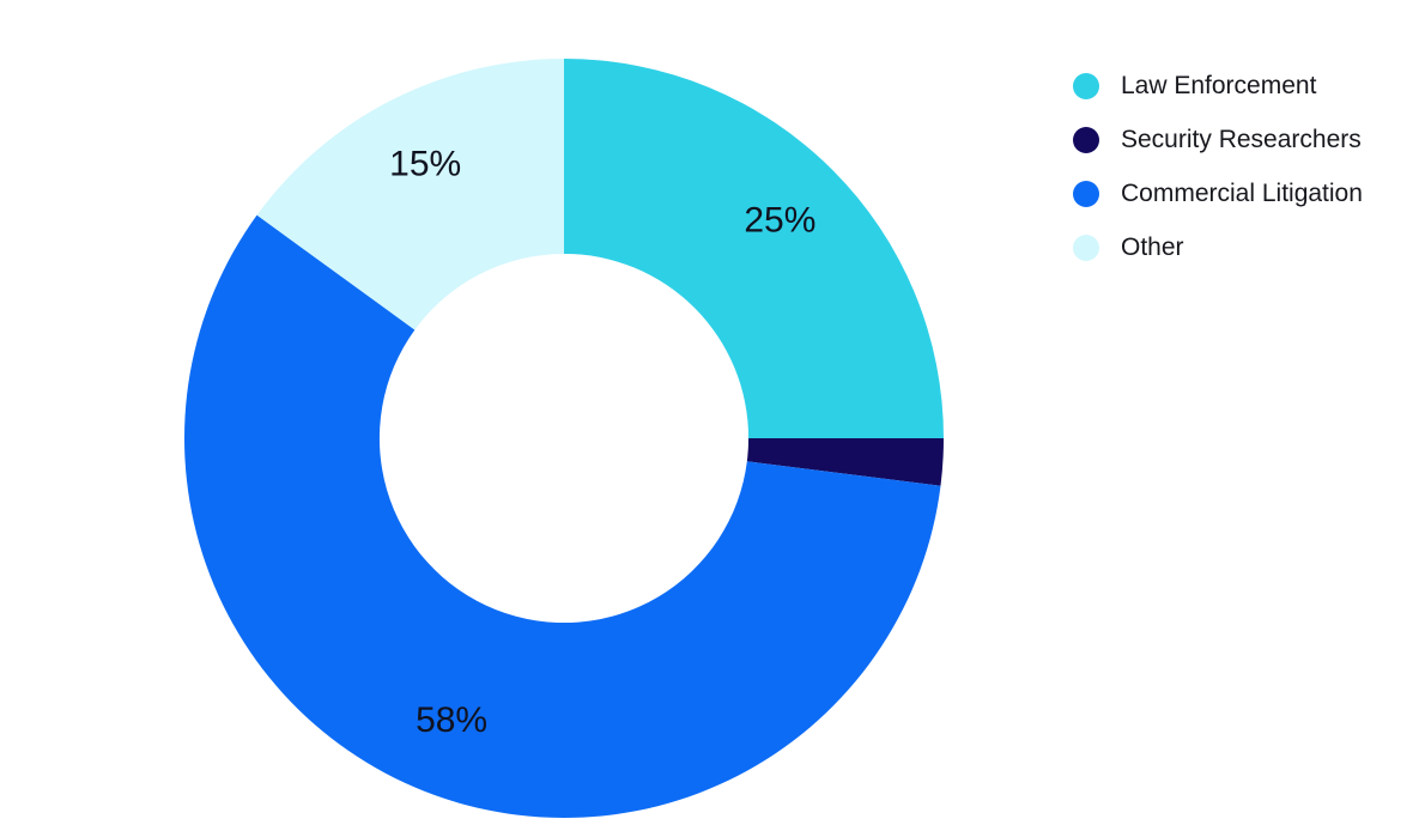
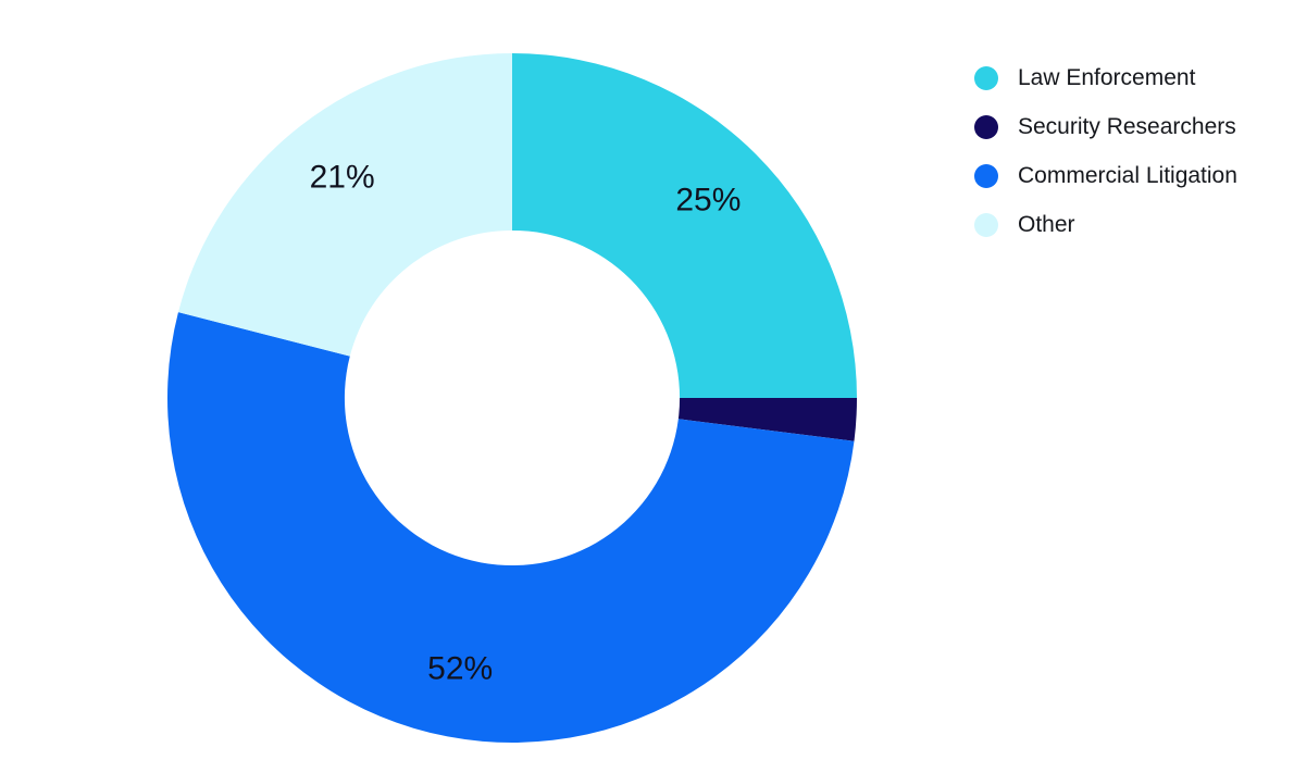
Commercial Litigation: 58% -> 52%
Other: 15% -> 21%
